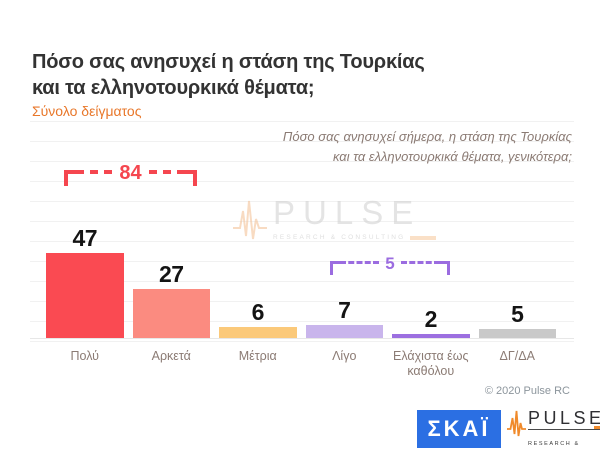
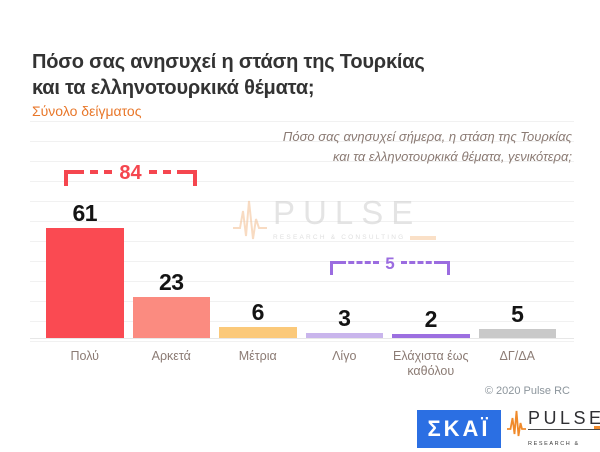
Πολύ: 47 -> 61
Αρκετά: 27 -> 23
Λίγο: 7 -> 3
